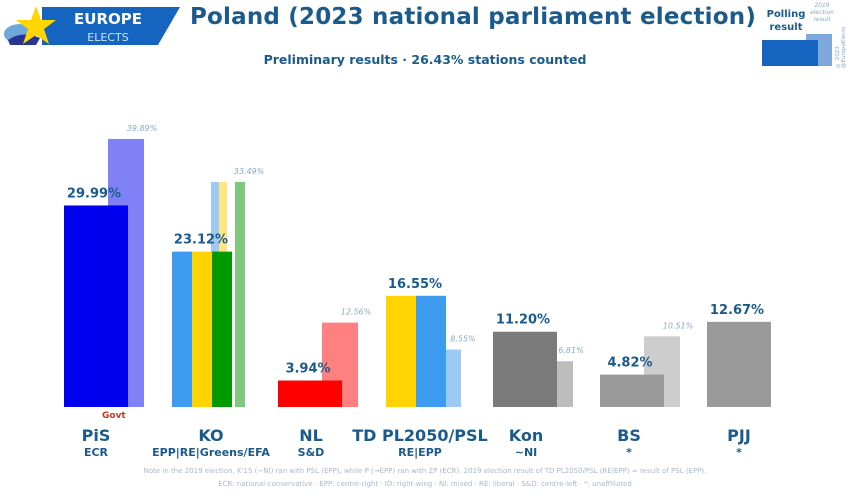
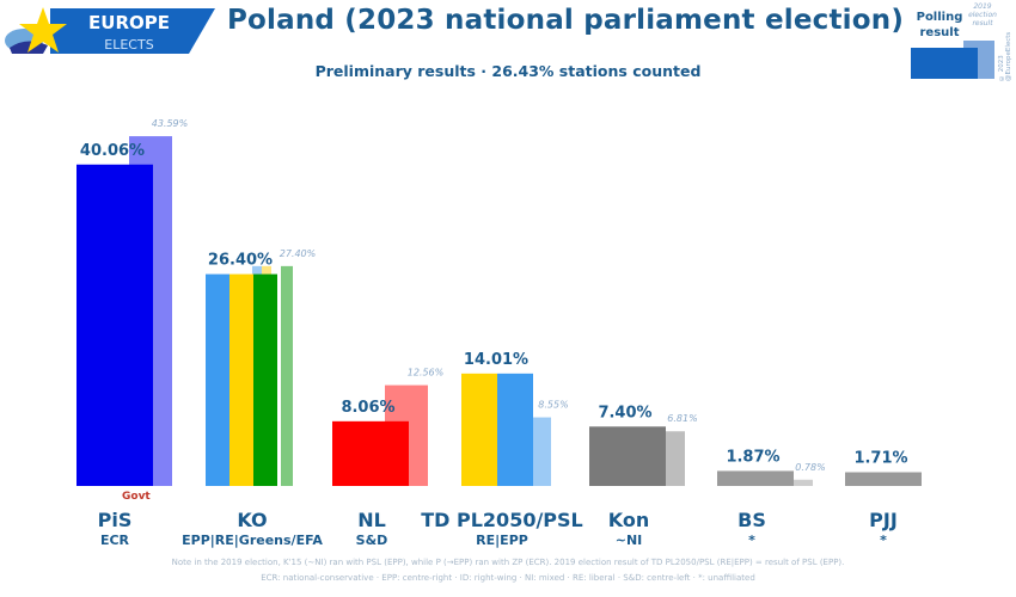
Polling result/PiS: 29.99% -> 40.06%
2019 election result/PiS: 39.89% -> 43.59%
Polling result/KO: 23.12% -> 26.40%
2019 election result/KO: 33.49% -> 27.40%
Polling result/NL: 3.94% -> 8.06%
Polling result/TD PL2050/PSL: 16.55% -> 14.01%
Polling result/Kon: 11.20% -> 7.40%
Polling result/BS: 4.82% -> 1.87%
2019 election result/BS: 10.51% -> 0.78%
Polling result/PJJ: 12.67% -> 1.71%
